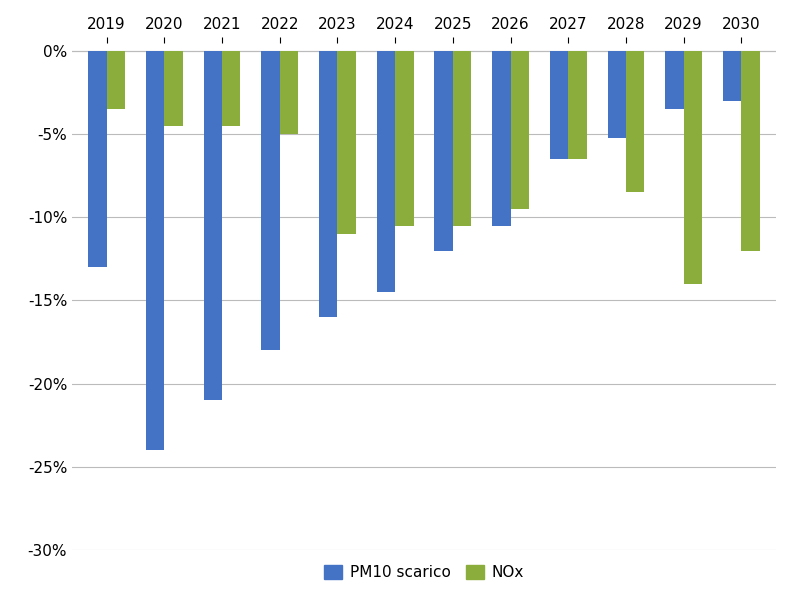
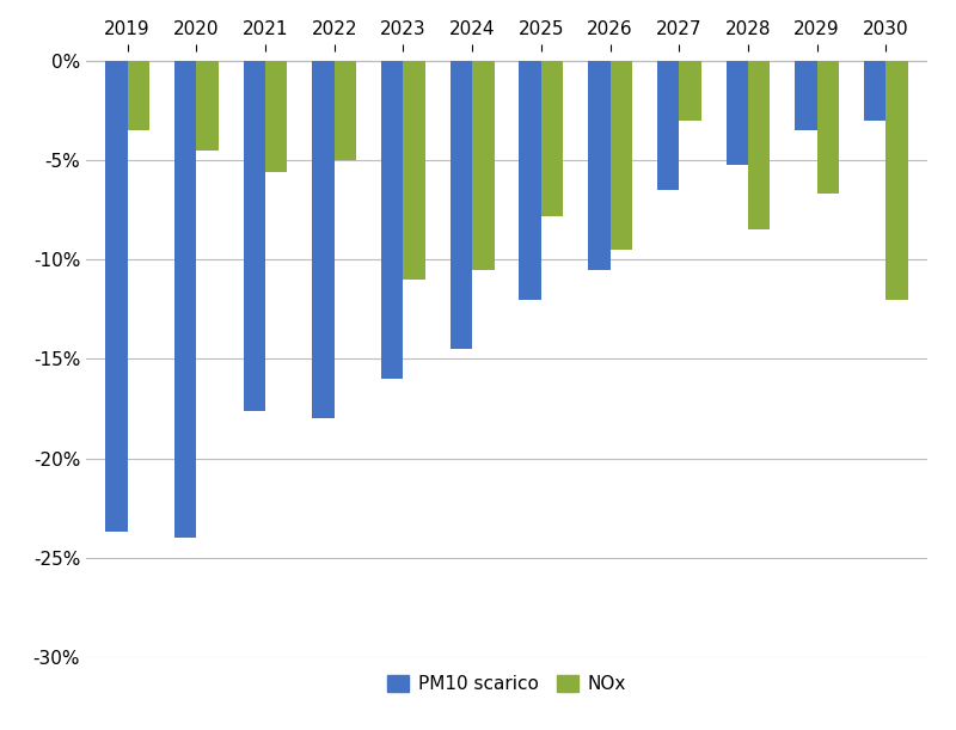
PM10 scarico/2019: -13.0% -> -23.7%
PM10 scarico/2021: -21.0% -> -17.6%
NOx/2021: -4.5% -> -5.6%
NOx/2025: -10.5% -> -7.8%
NOx/2027: -6.5% -> -3.0%
NOx/2029: -14.0% -> -6.7%
